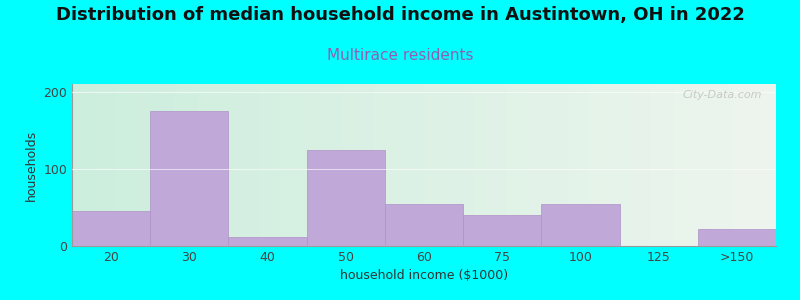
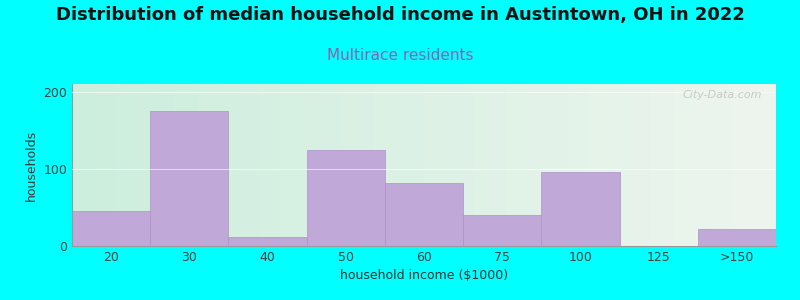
60: 55 -> 82
100: 55 -> 96
